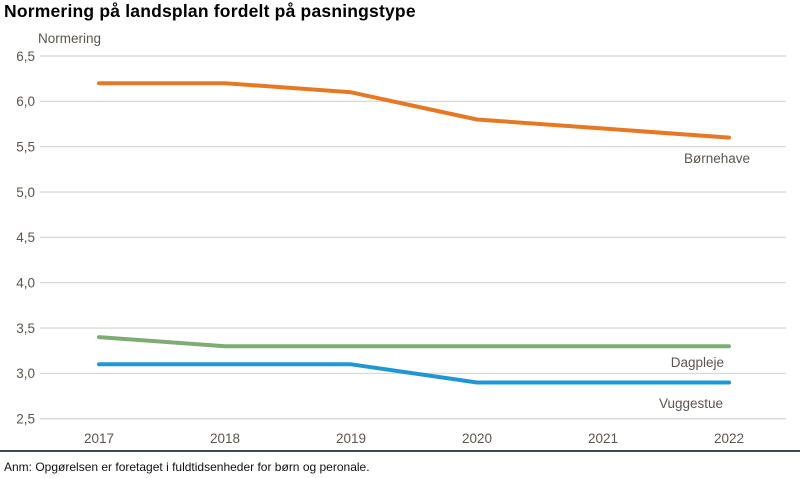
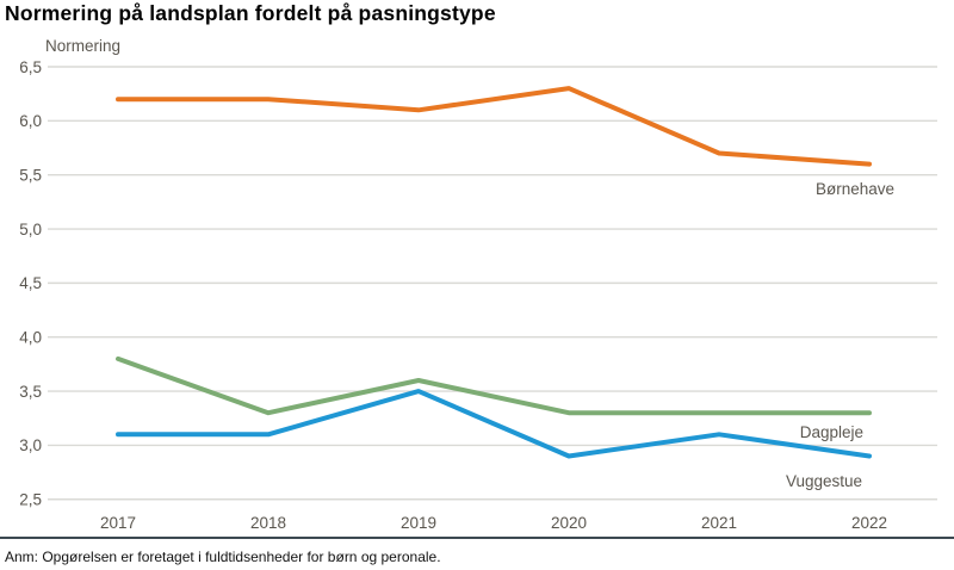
Dagpleje/2017: 3,4 -> 3,8
Dagpleje/2019: 3,3 -> 3,6
Vuggestue/2019: 3,1 -> 3,5
Børnehave/2020: 5,8 -> 6,3
Vuggestue/2021: 2,9 -> 3,1
